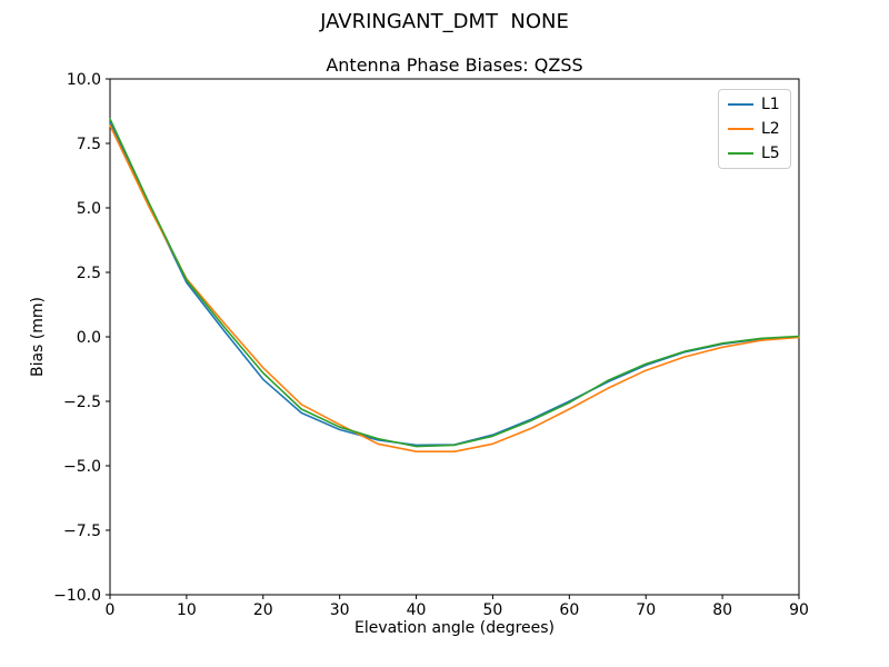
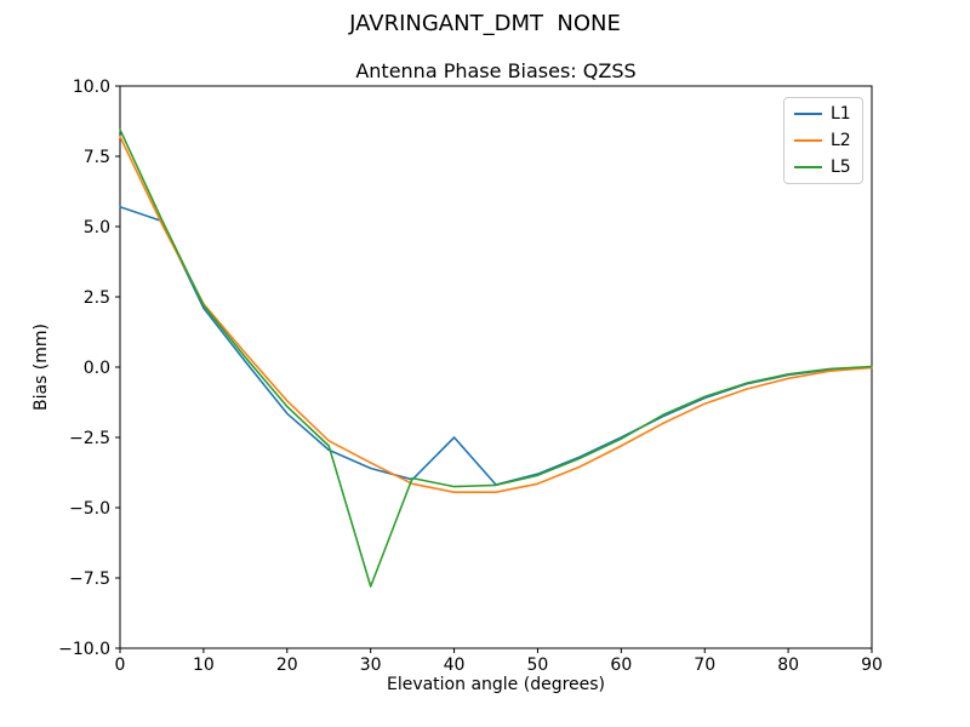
L1/0: 8.3 -> 5.7
L5/30: -3.5 -> -7.8
L1/40: -4.2 -> -2.5
